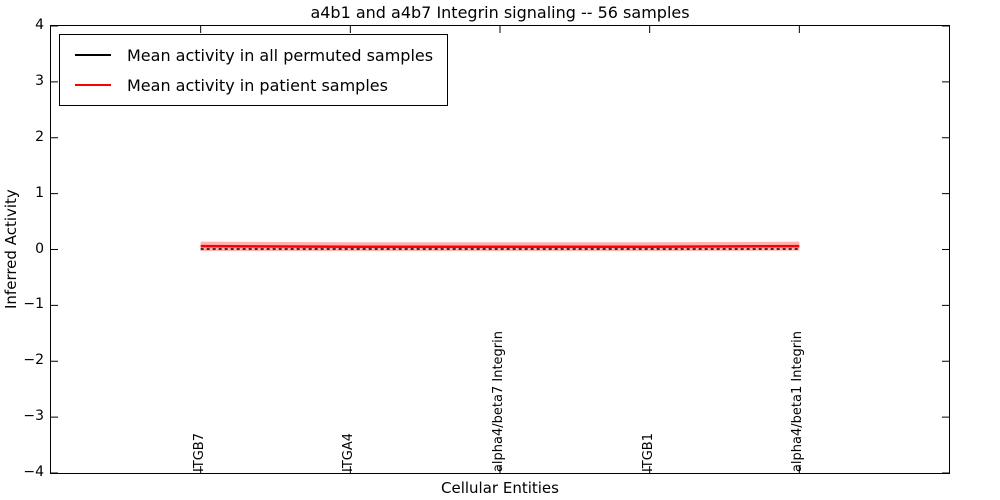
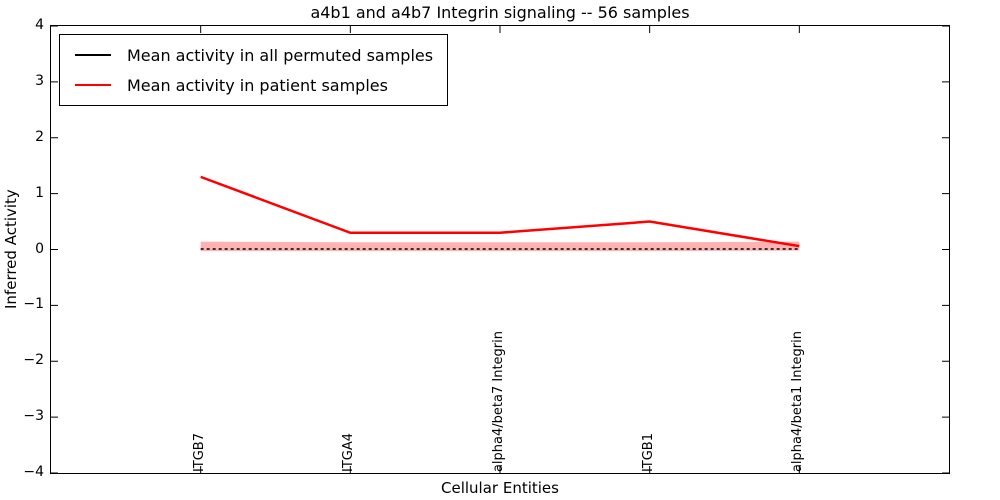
Mean activity in patient samples/ITGB7: 0.1 -> 1.3
Mean activity in patient samples/ITGA4: 0.1 -> 0.3
Mean activity in patient samples/alpha4/beta7 Integrin: 0.1 -> 0.3
Mean activity in patient samples/ITGB1: 0.1 -> 0.5
